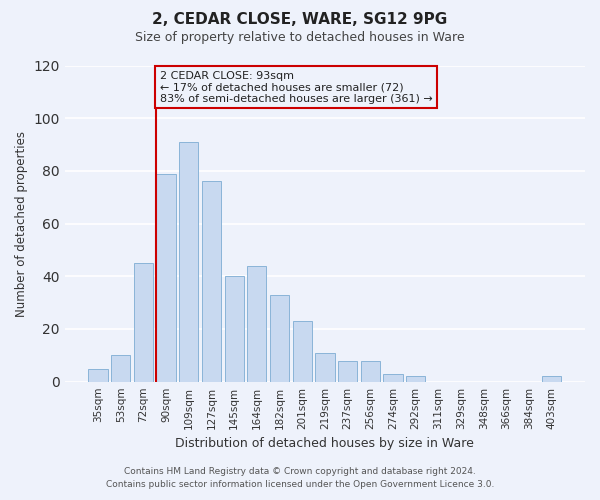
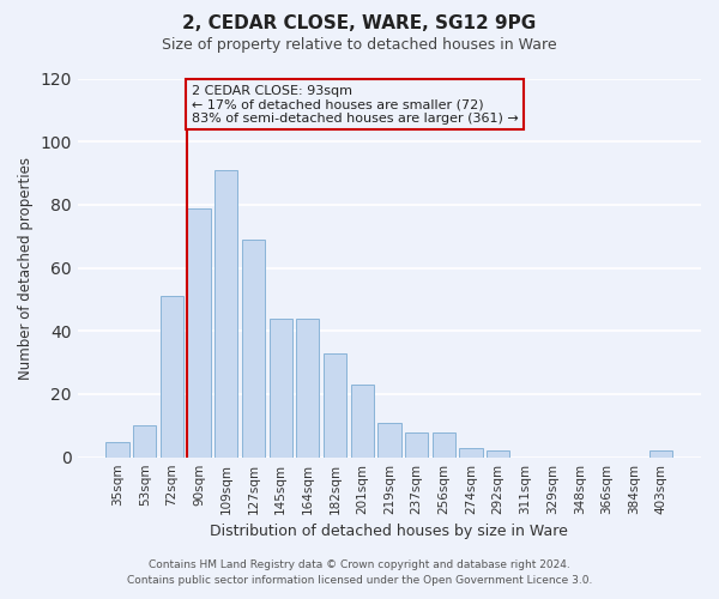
72sqm: 45 -> 51
127sqm: 76 -> 69
145sqm: 40 -> 44
